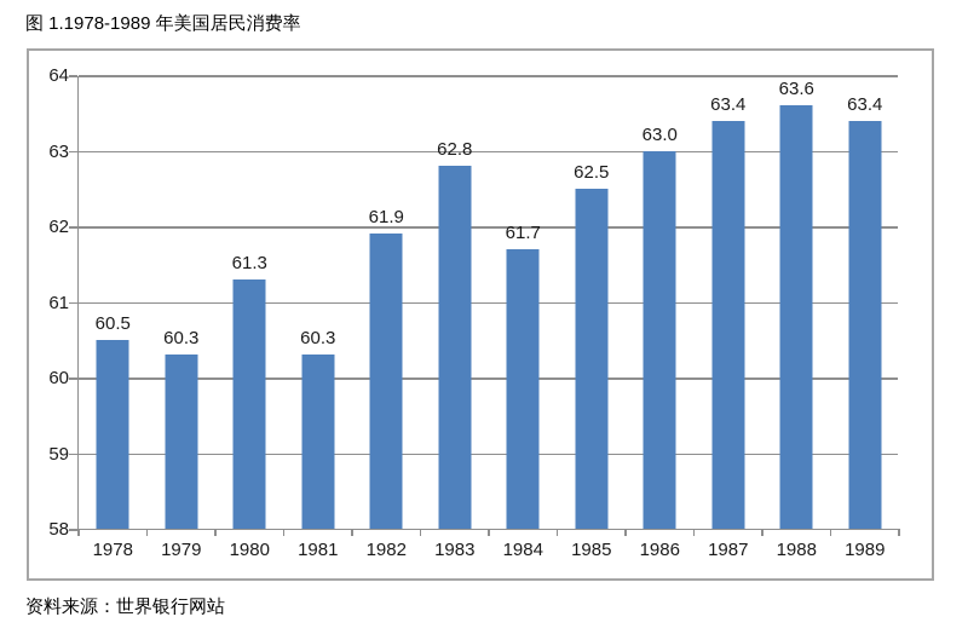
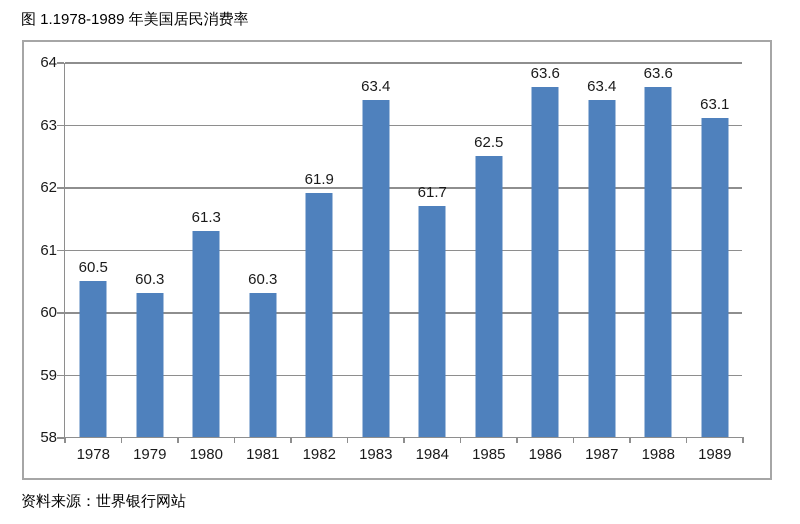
1983: 62.8 -> 63.4
1986: 63.0 -> 63.6
1989: 63.4 -> 63.1
